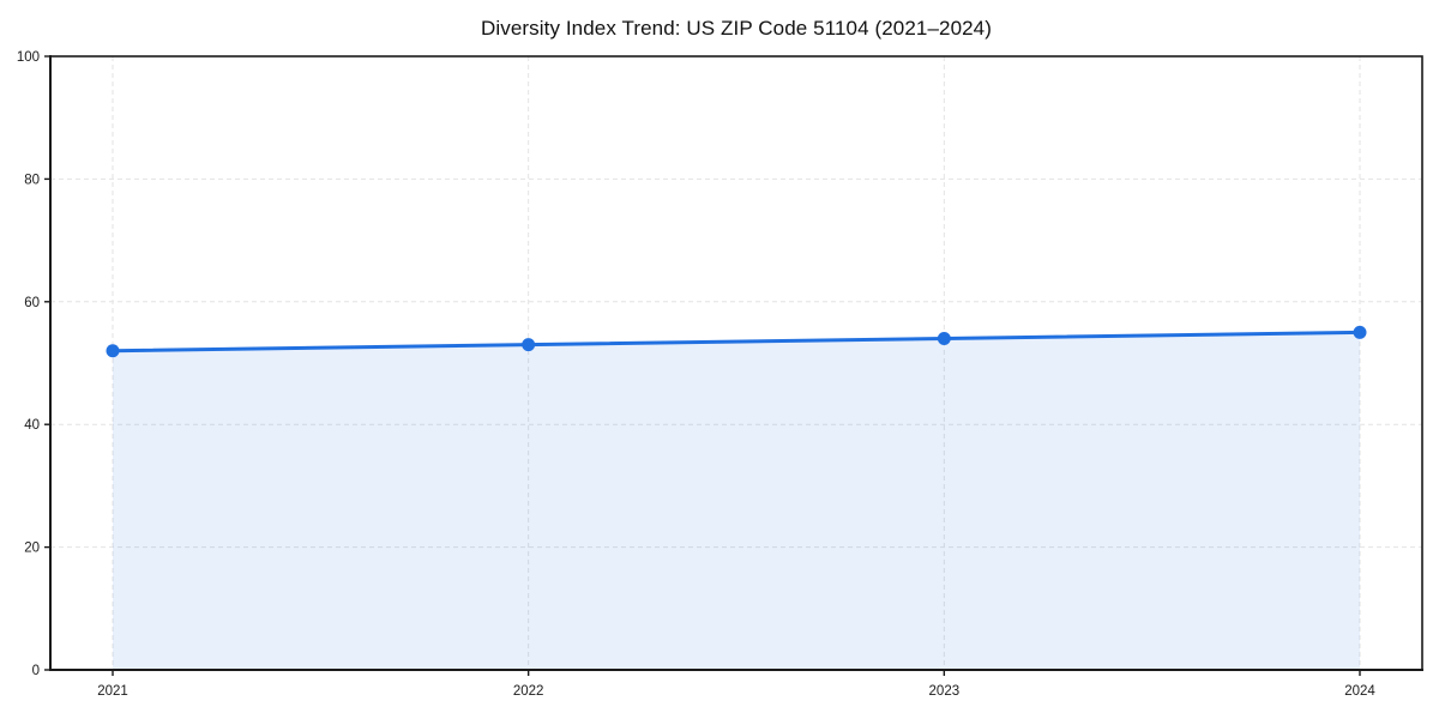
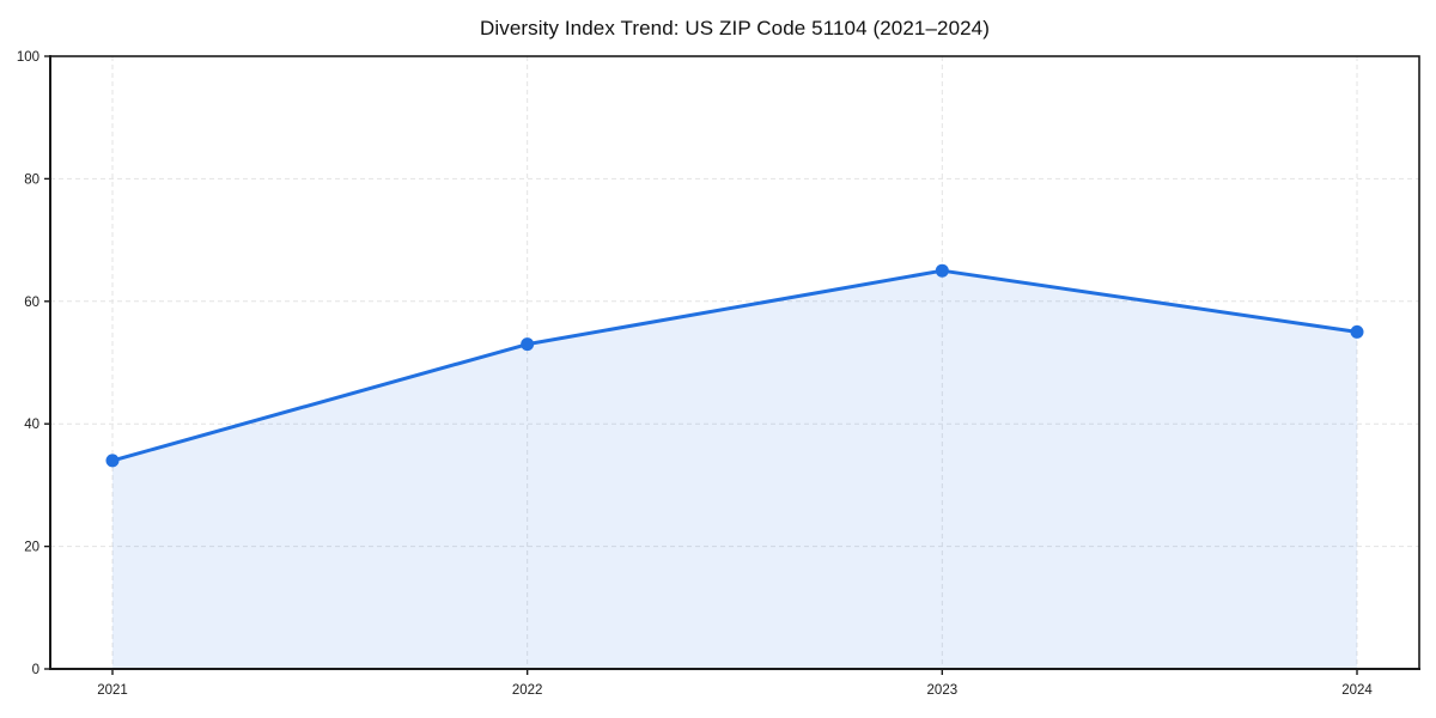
2021: 52 -> 34
2023: 54 -> 65
